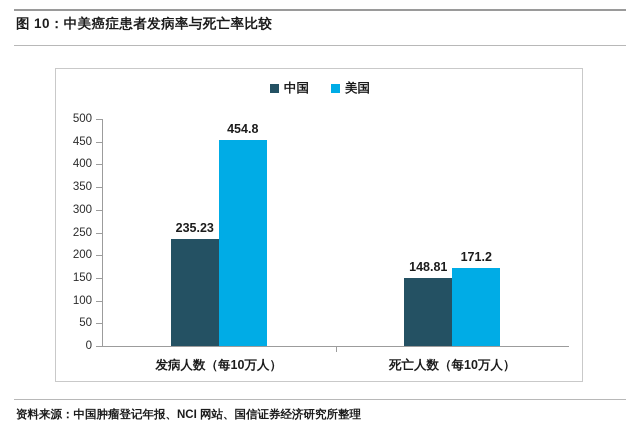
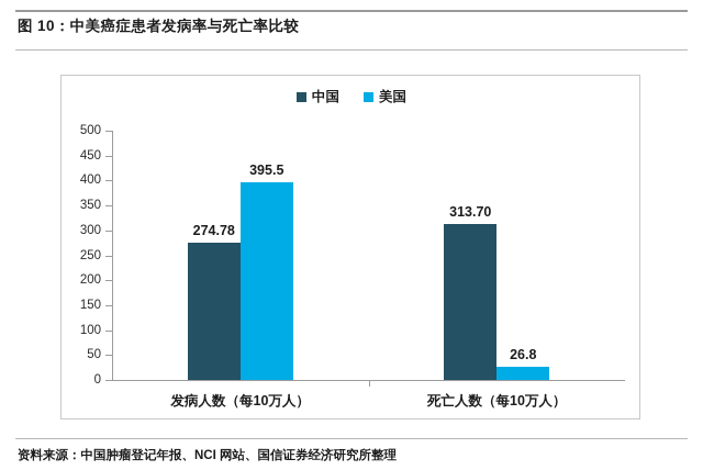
中国/发病人数（每10万人）: 235.23 -> 274.78
美国/发病人数（每10万人）: 454.8 -> 395.5
中国/死亡人数（每10万人）: 148.81 -> 313.70
美国/死亡人数（每10万人）: 171.2 -> 26.8
